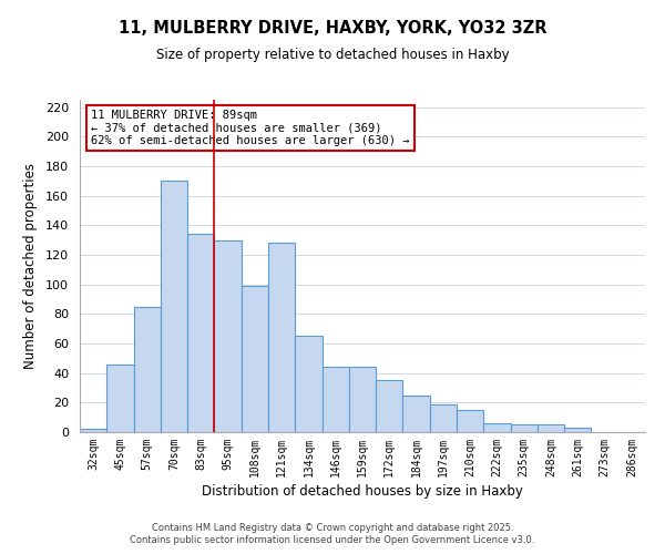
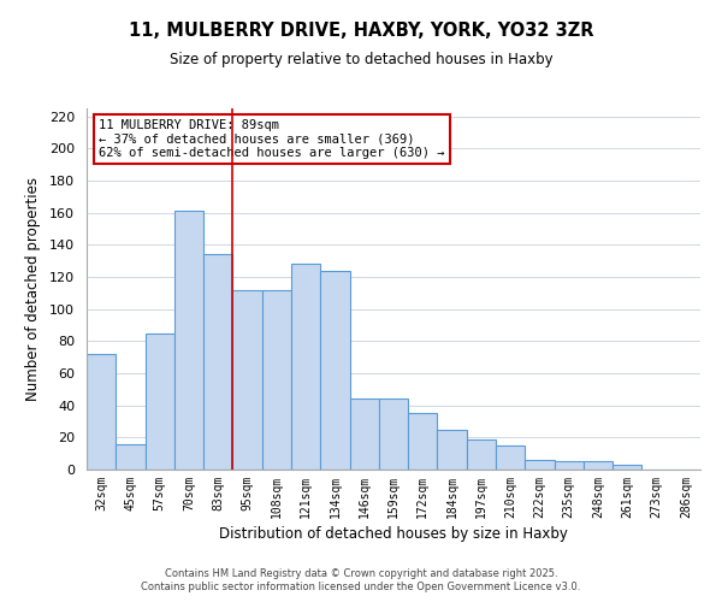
32sqm: 2 -> 72
45sqm: 46 -> 16
70sqm: 170 -> 161
95sqm: 130 -> 112
108sqm: 99 -> 112
134sqm: 65 -> 124
